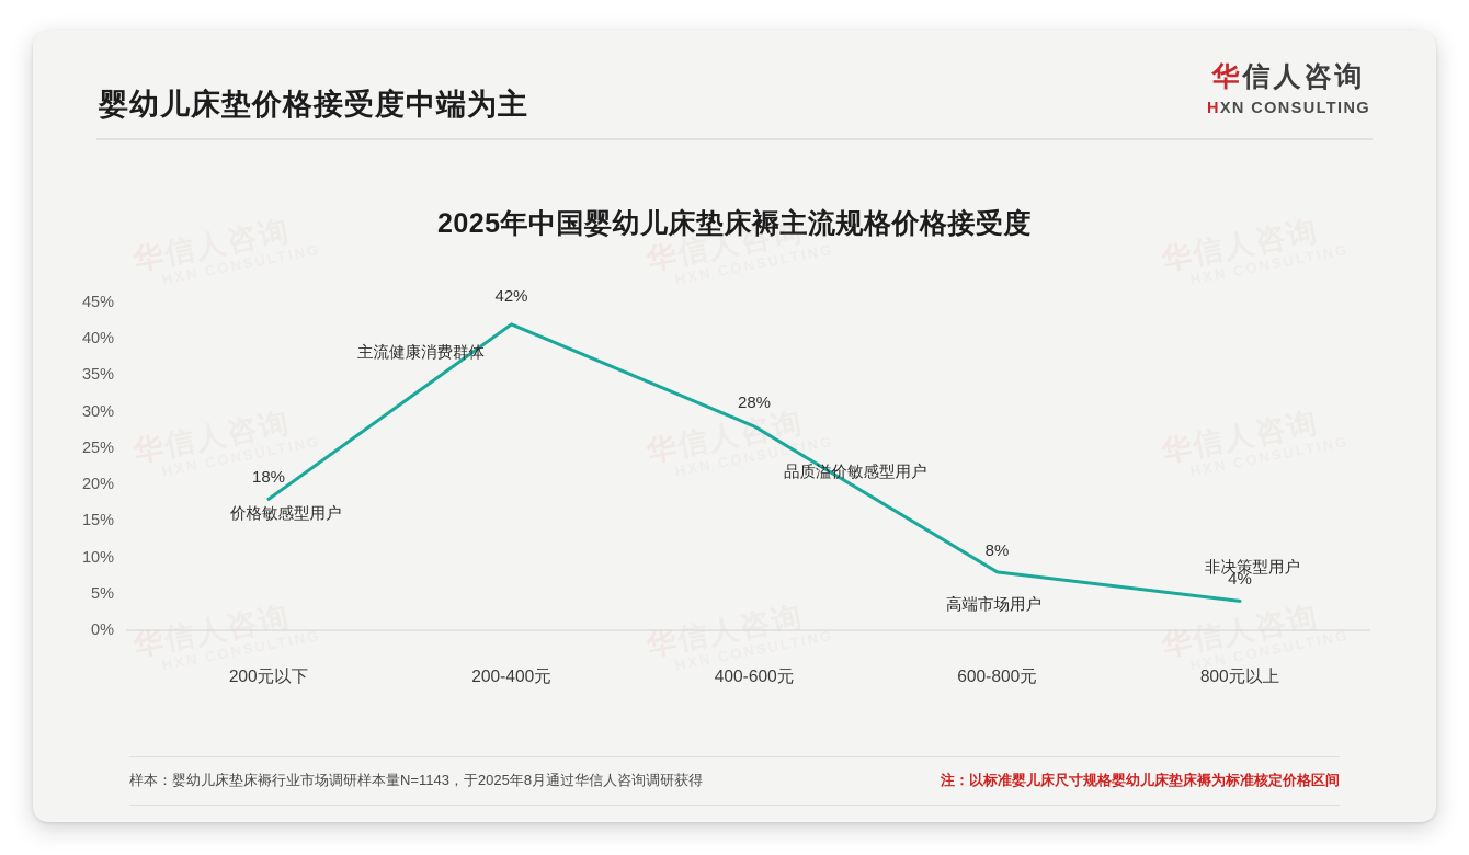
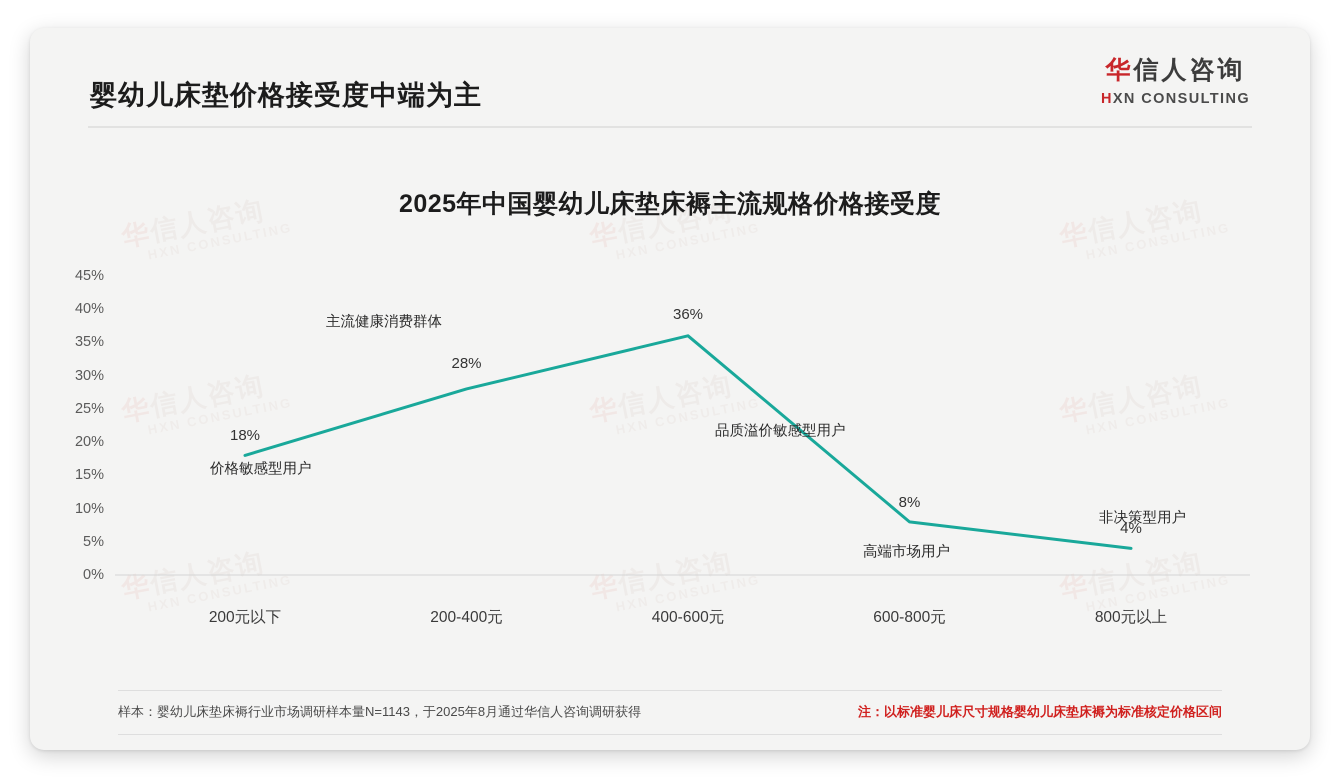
200-400元: 42% -> 28%
400-600元: 28% -> 36%
